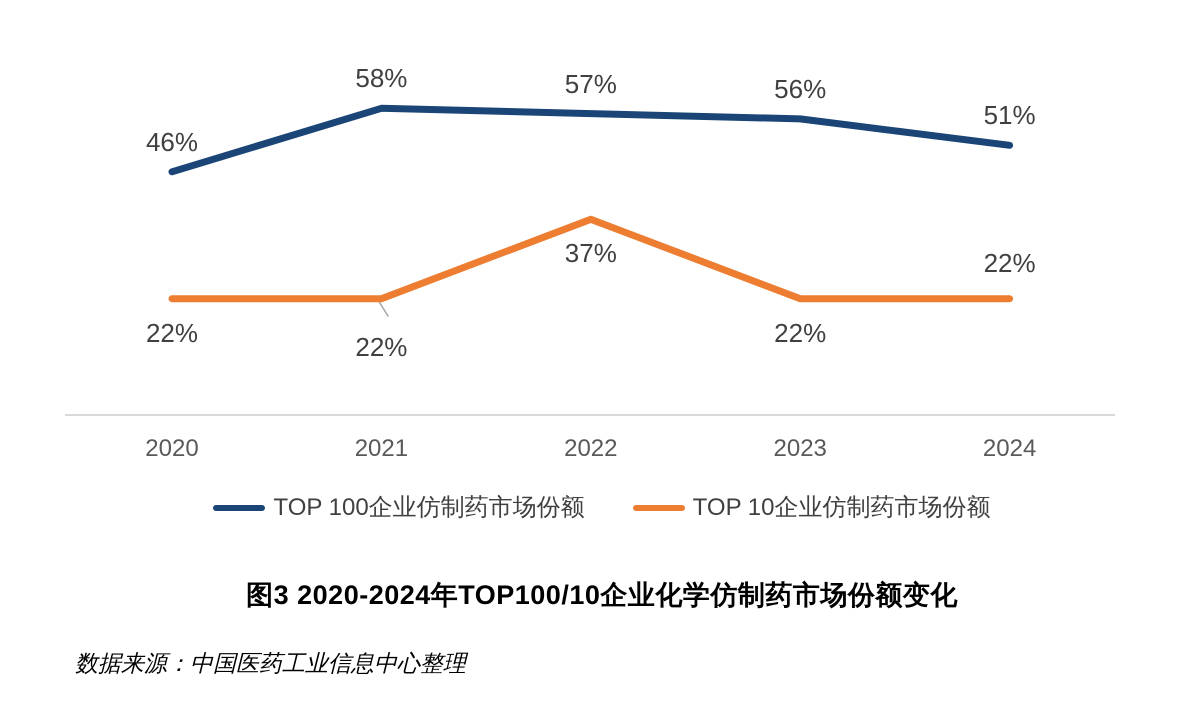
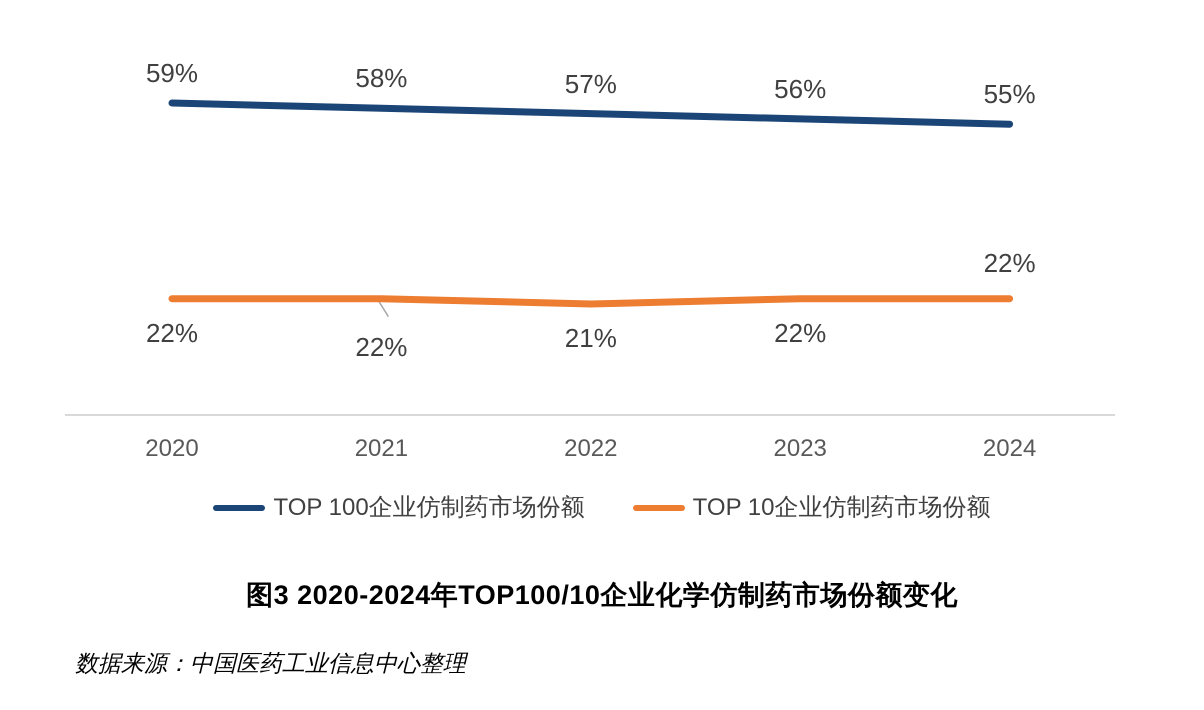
TOP 100企业仿制药市场份额/2020: 46% -> 59%
TOP 10企业仿制药市场份额/2022: 37% -> 21%
TOP 100企业仿制药市场份额/2024: 51% -> 55%
